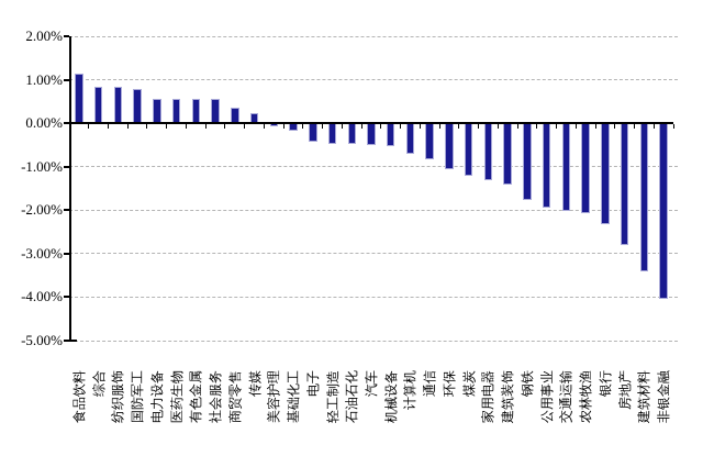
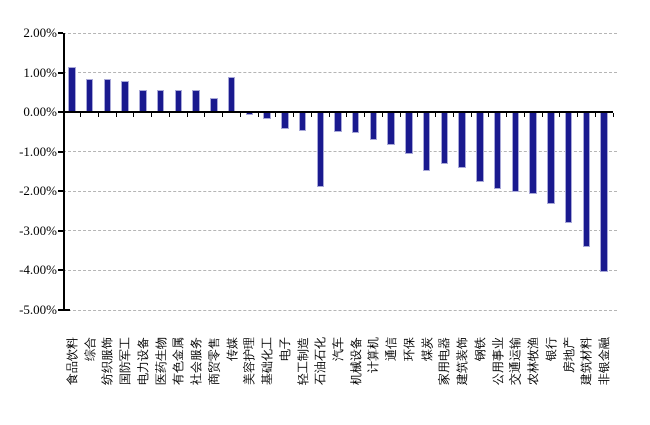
传媒: 0.2% -> 0.9%
石油石化: -0.5% -> -1.9%
煤炭: -1.2% -> -1.5%
